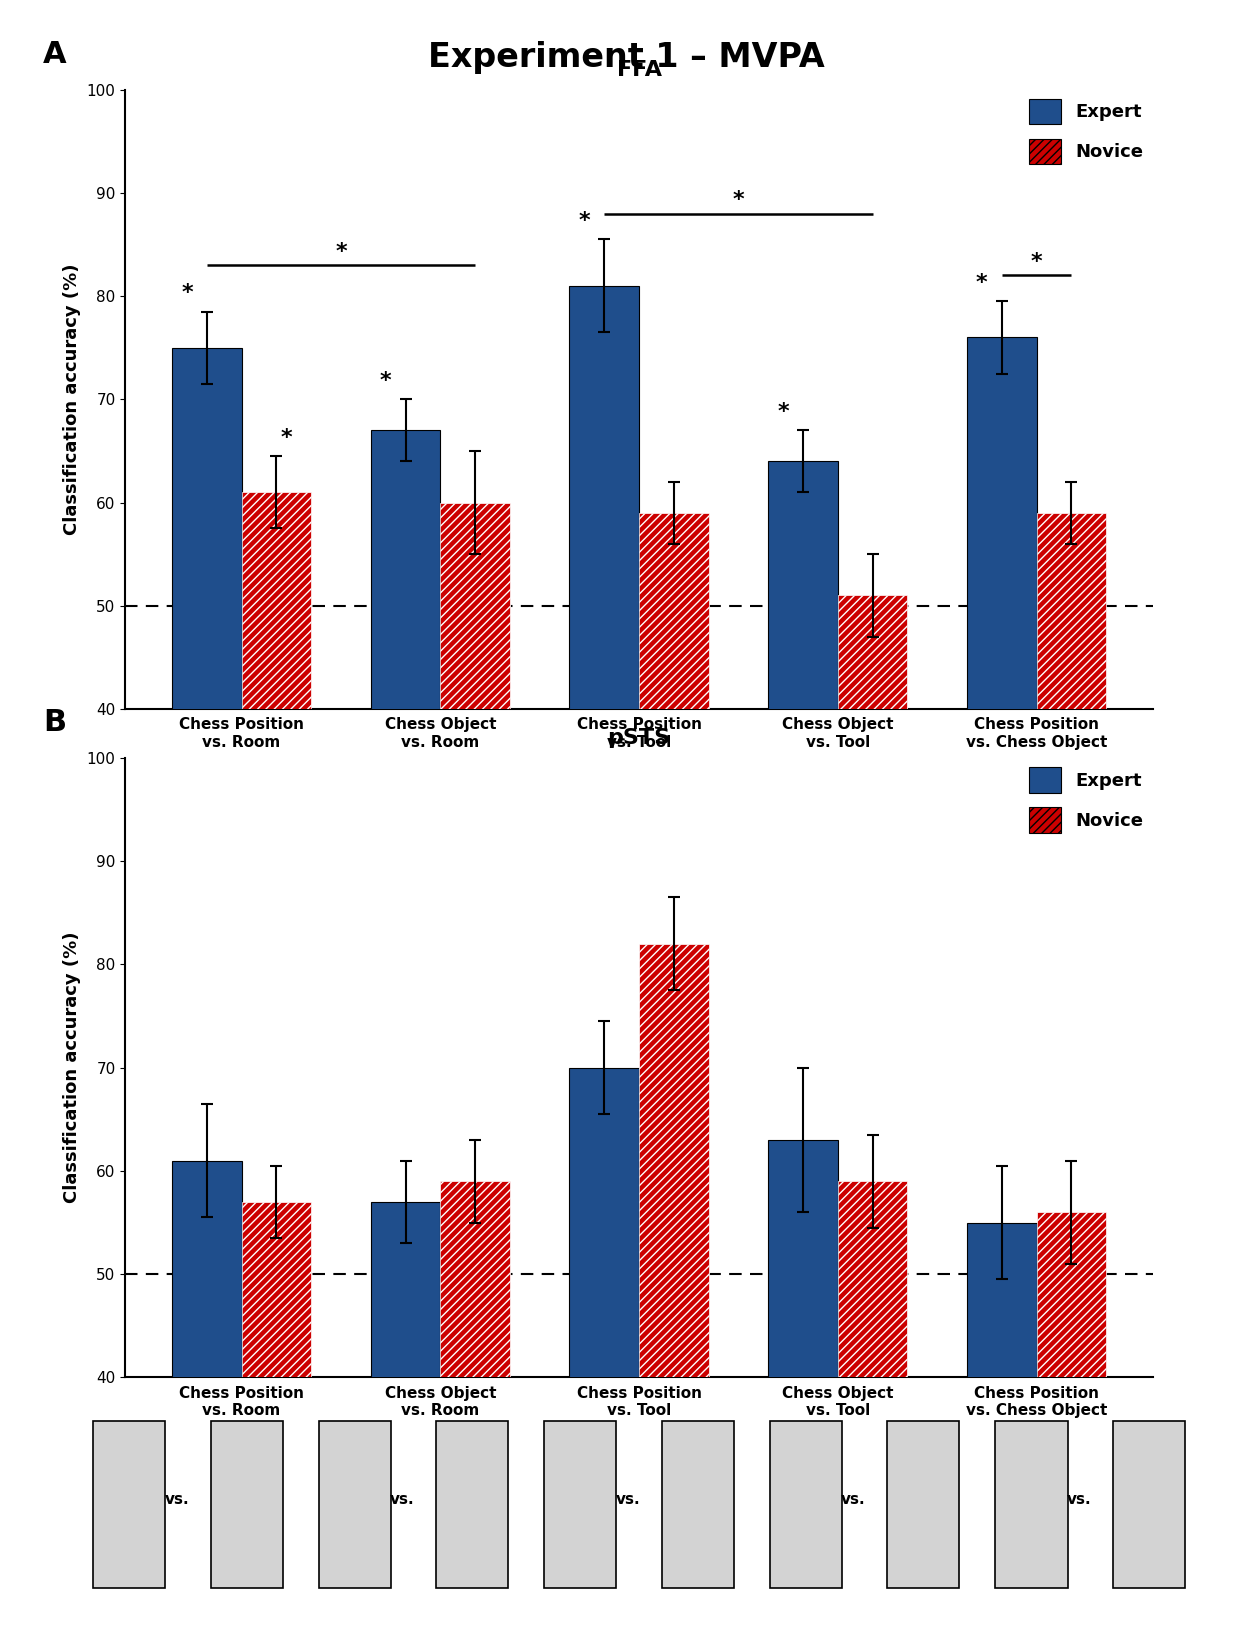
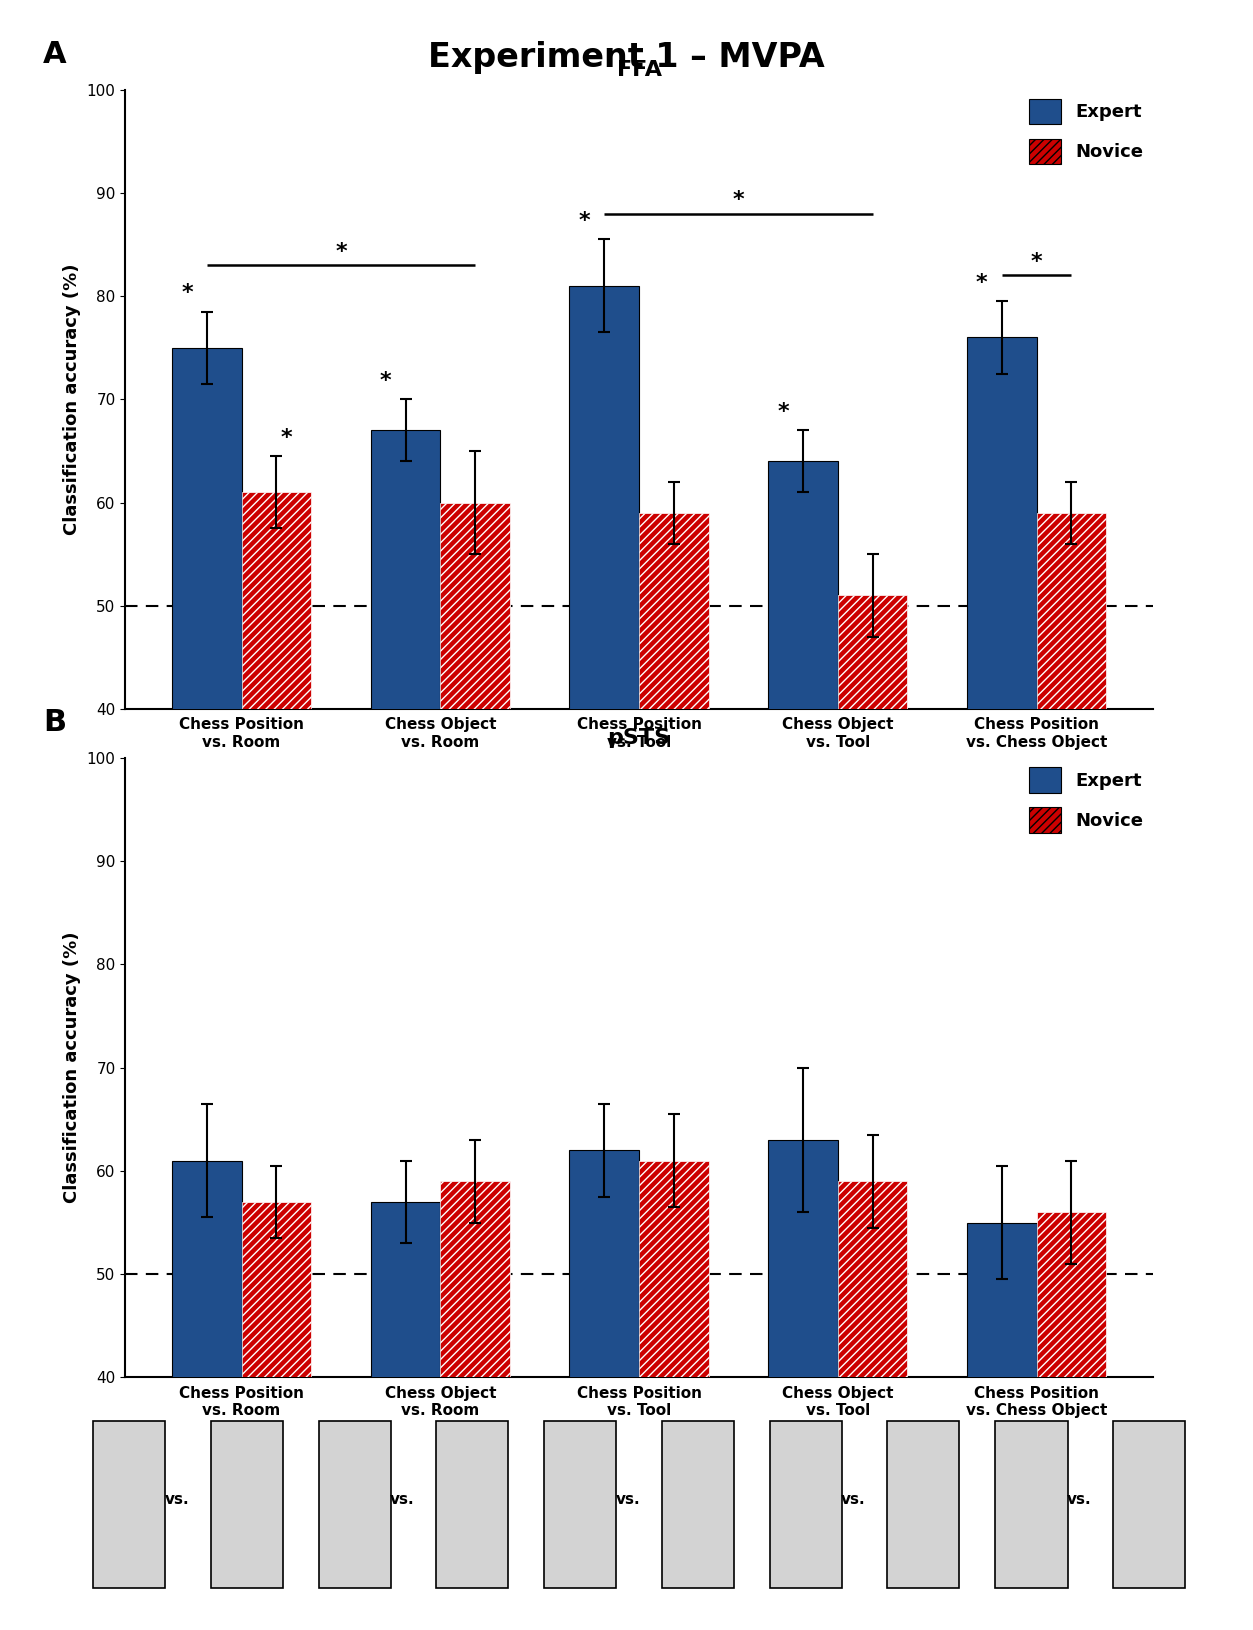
Expert/Chess Position vs. Tool: 70 -> 62
Novice/Chess Position vs. Tool: 82 -> 61
